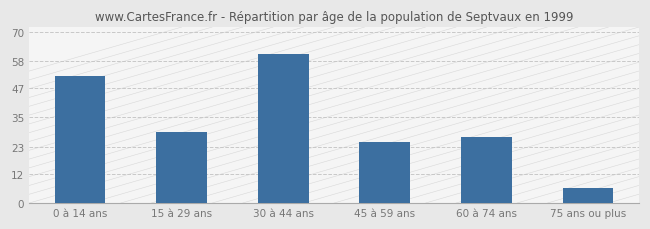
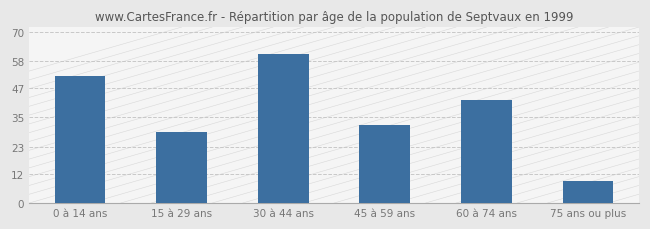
45 à 59 ans: 25 -> 32
60 à 74 ans: 27 -> 42
75 ans ou plus: 6 -> 9
